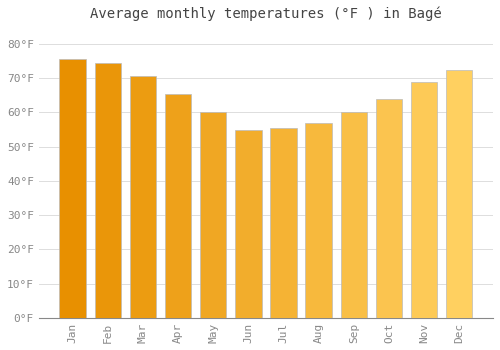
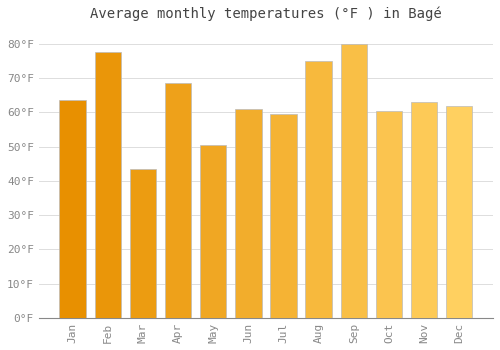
Jan: 75.5°F -> 63.5°F
Feb: 74.5°F -> 77.5°F
Mar: 70.5°F -> 43.5°F
Apr: 65.5°F -> 68.5°F
May: 60.0°F -> 50.5°F
Jun: 55.0°F -> 61.0°F
Jul: 55.5°F -> 59.5°F
Aug: 57.0°F -> 75.0°F
Sep: 60.0°F -> 80.0°F
Oct: 64.0°F -> 60.5°F
Nov: 69.0°F -> 63.0°F
Dec: 72.5°F -> 62.0°F
